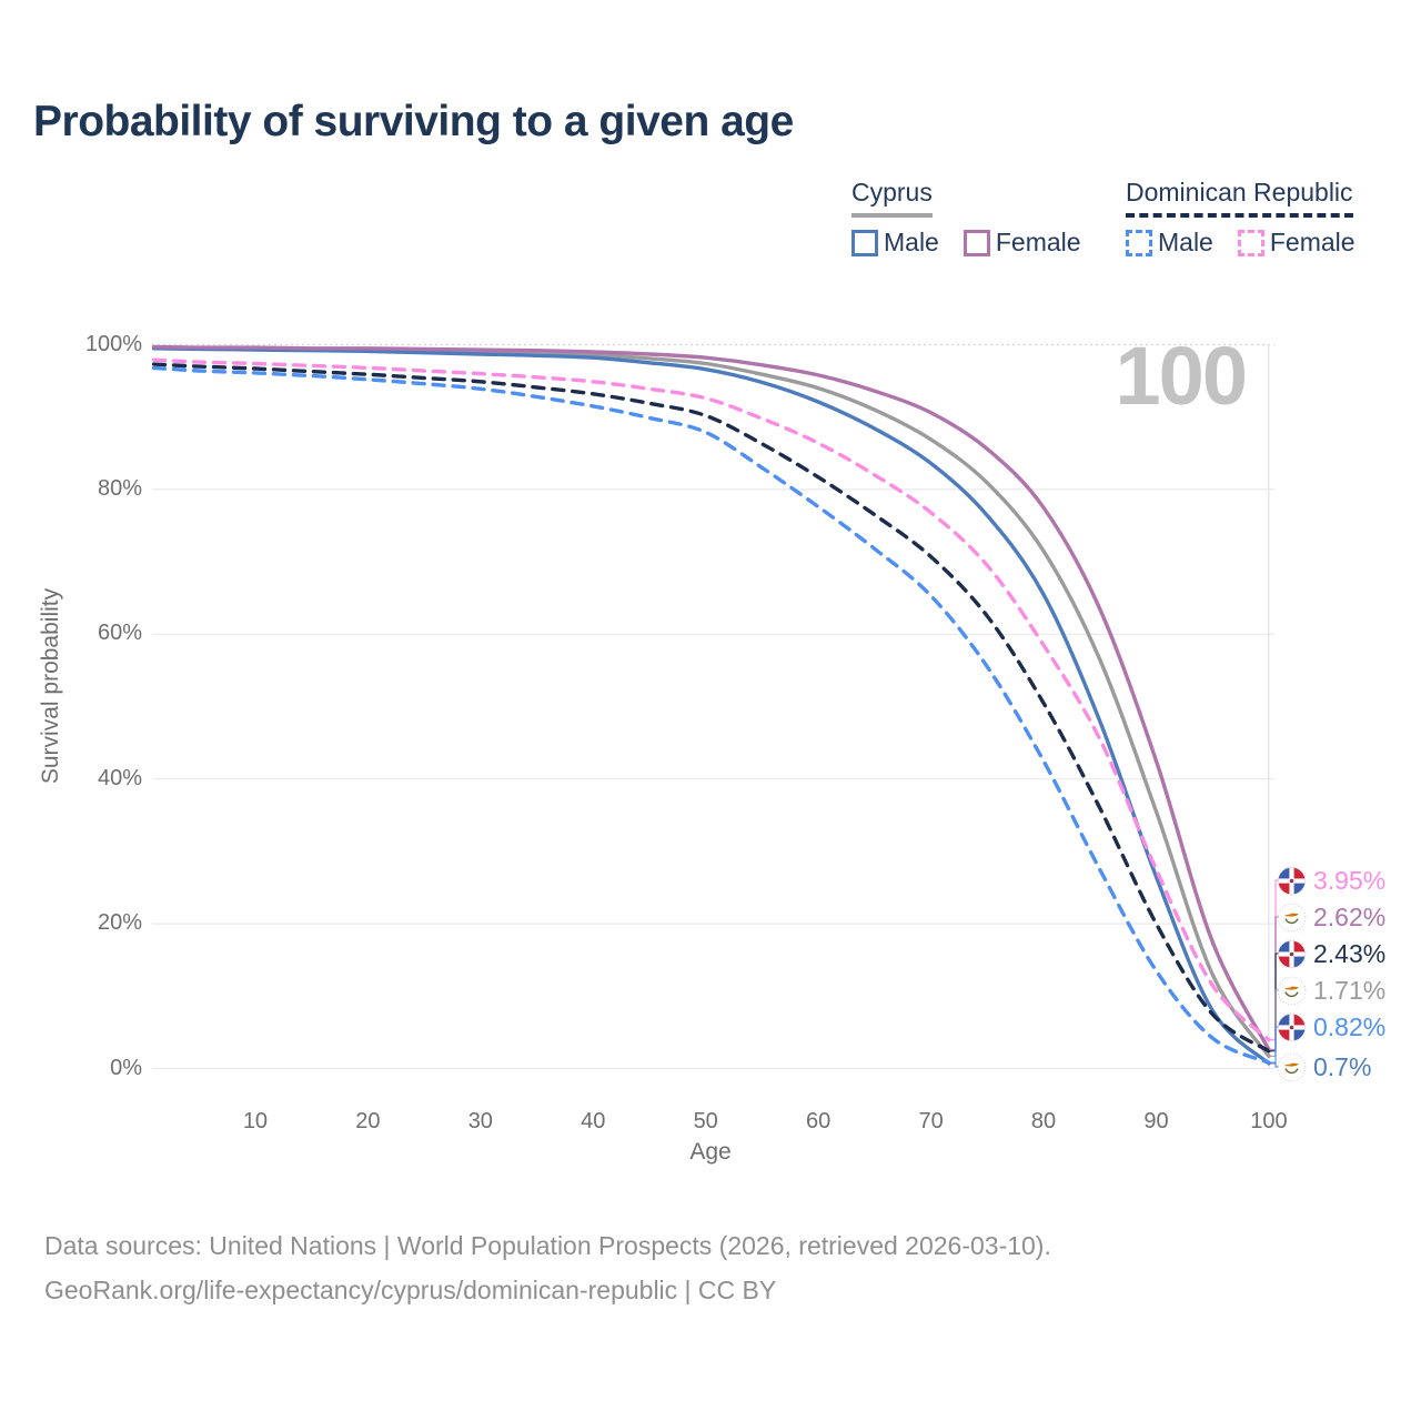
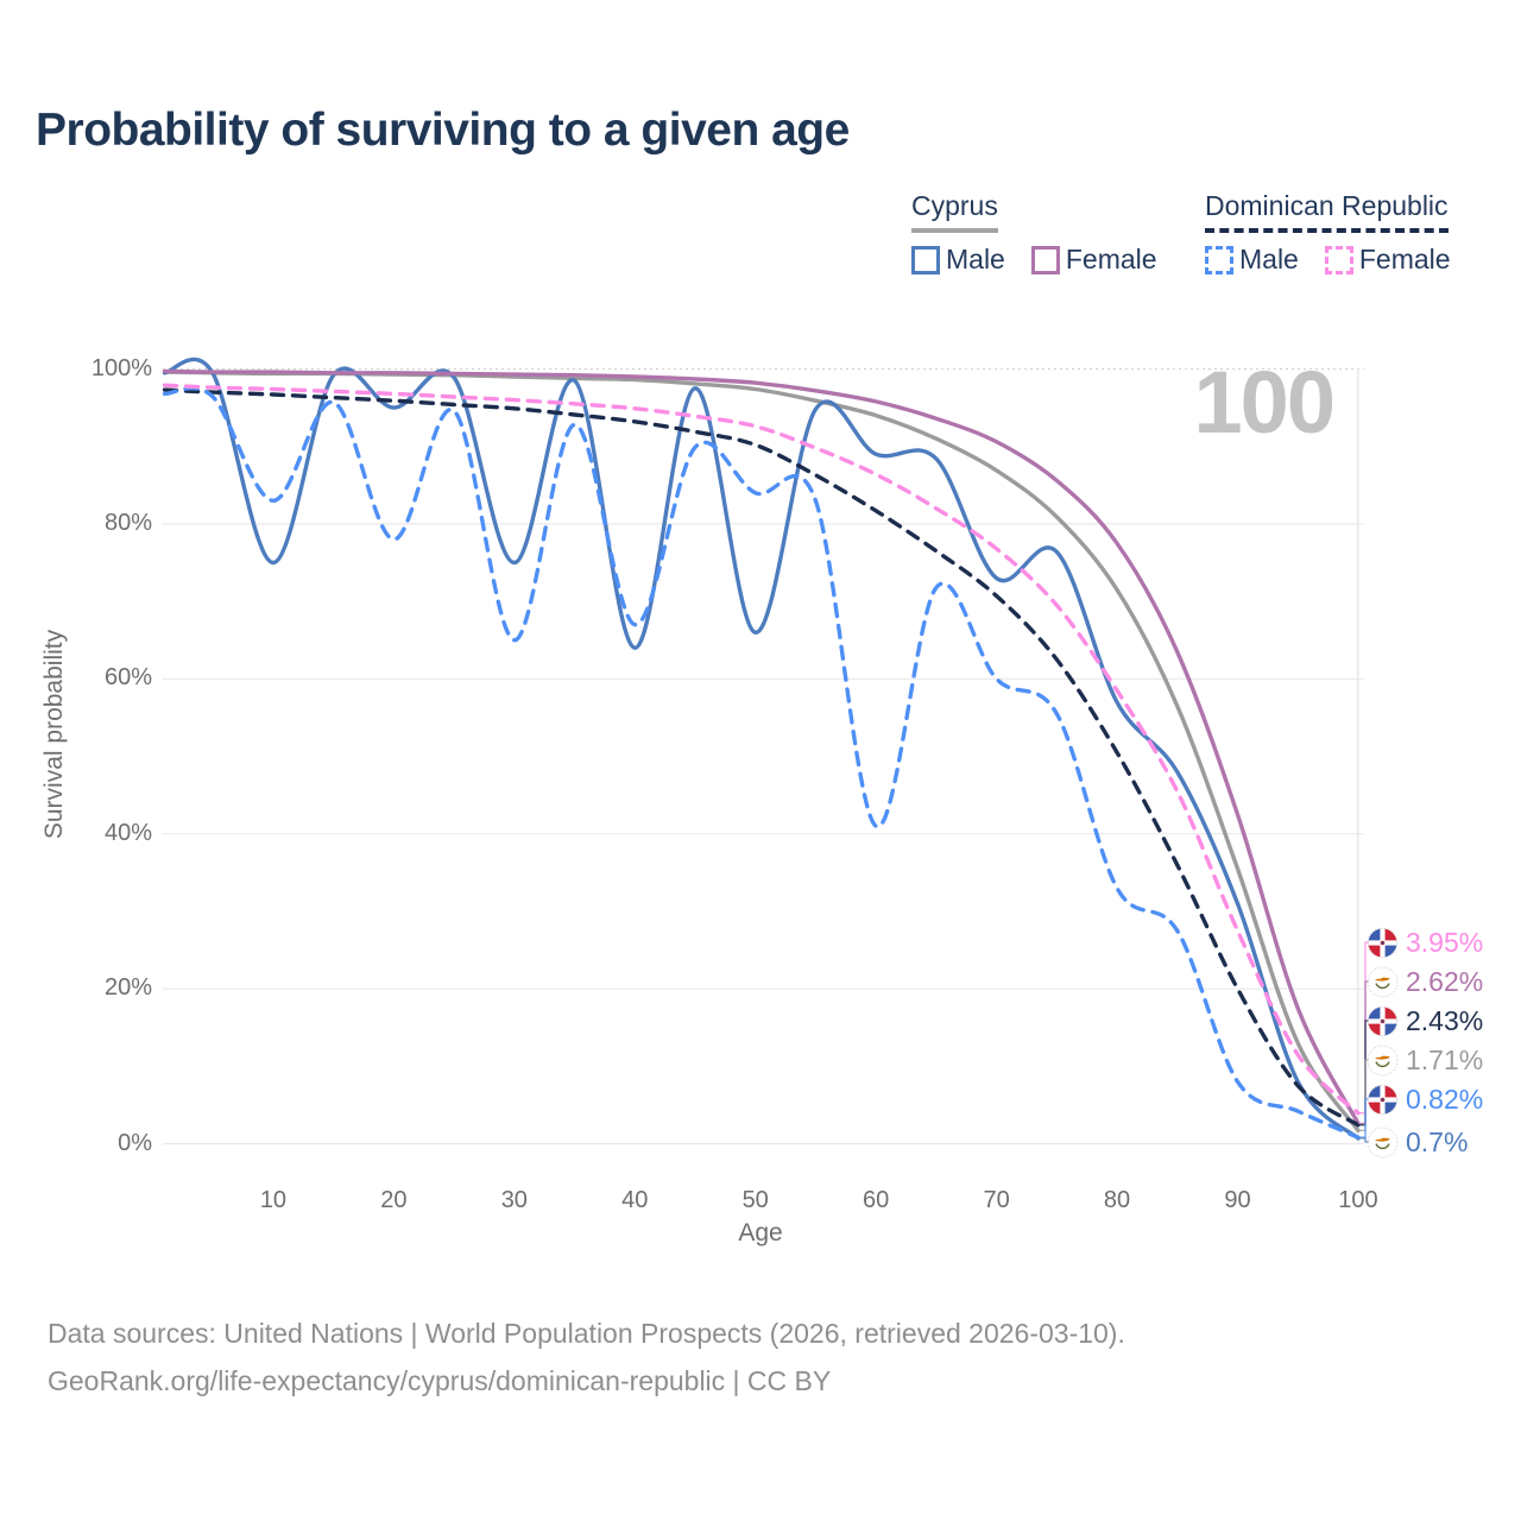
Cyprus Male/10: 99% -> 75%
Dominican Republic Male/10: 96% -> 83%
Cyprus Male/20: 99% -> 95%
Dominican Republic Male/20: 95% -> 78%
Cyprus Male/30: 99% -> 75%
Dominican Republic Male/30: 94% -> 65%
Cyprus Male/40: 98% -> 64%
Dominican Republic Male/40: 92% -> 67%
Cyprus Male/50: 97% -> 66%
Dominican Republic Male/50: 88% -> 84%
Cyprus Male/60: 92% -> 89%
Dominican Republic Male/60: 78% -> 41%
Cyprus Male/70: 84% -> 73%
Dominican Republic Male/70: 65% -> 60%
Cyprus Male/80: 66% -> 57%
Dominican Republic Male/80: 42% -> 33%
Cyprus Male/90: 26% -> 31%
Dominican Republic Male/90: 14% -> 8%
